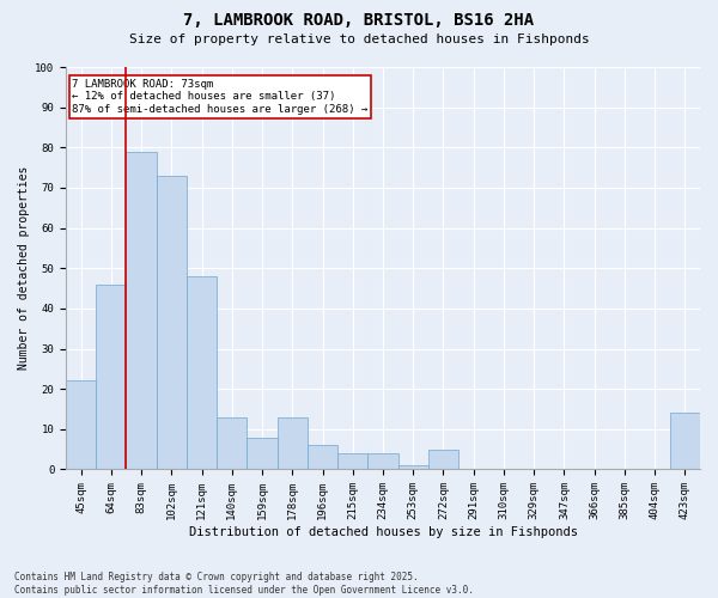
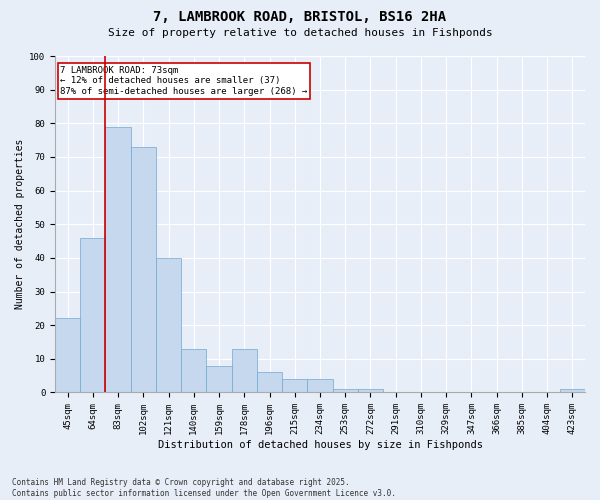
121sqm: 48 -> 40
272sqm: 5 -> 1
423sqm: 14 -> 1
